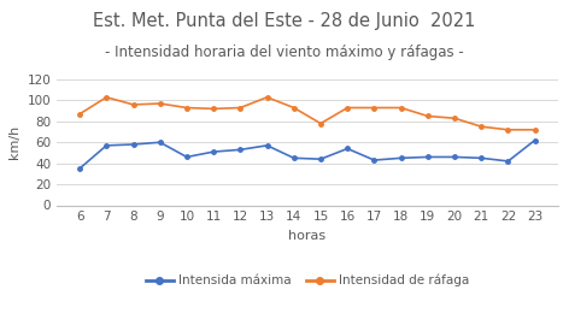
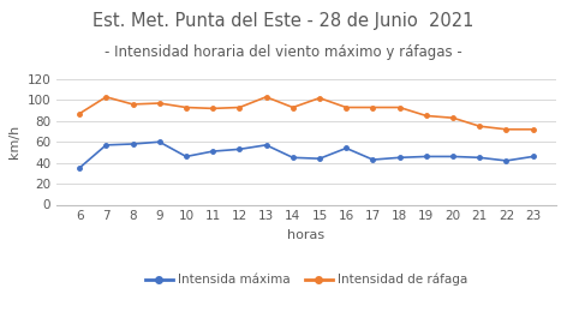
Intensidad de ráfaga/15: 78 -> 102
Intensida máxima/23: 62 -> 46
